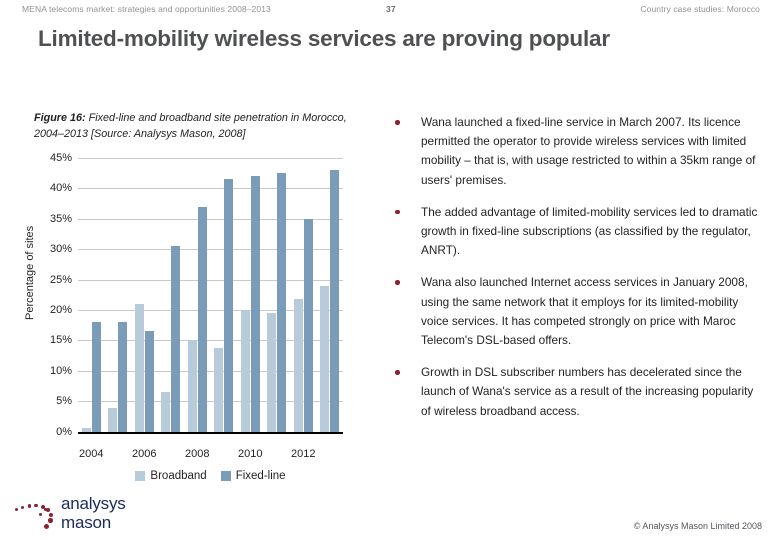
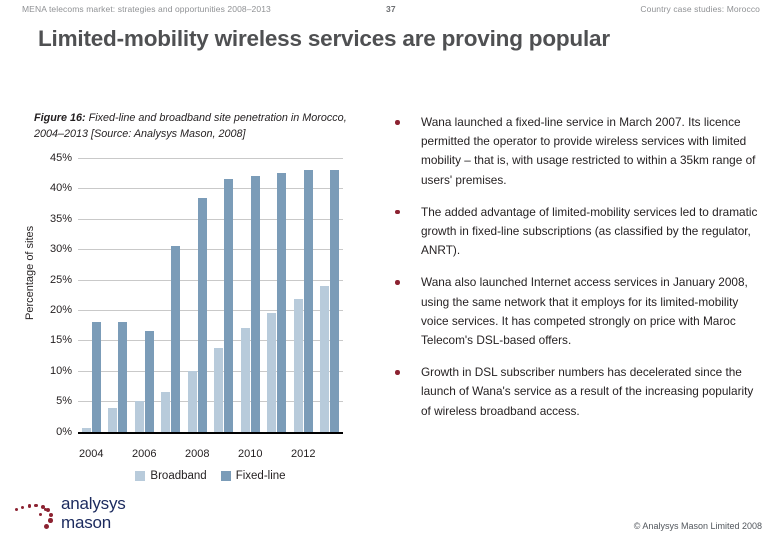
Broadband/2006: 21% -> 5%
Broadband/2008: 15% -> 10%
Fixed-line/2008: 37% -> 38%
Broadband/2010: 20% -> 17%
Fixed-line/2012: 35% -> 43%
